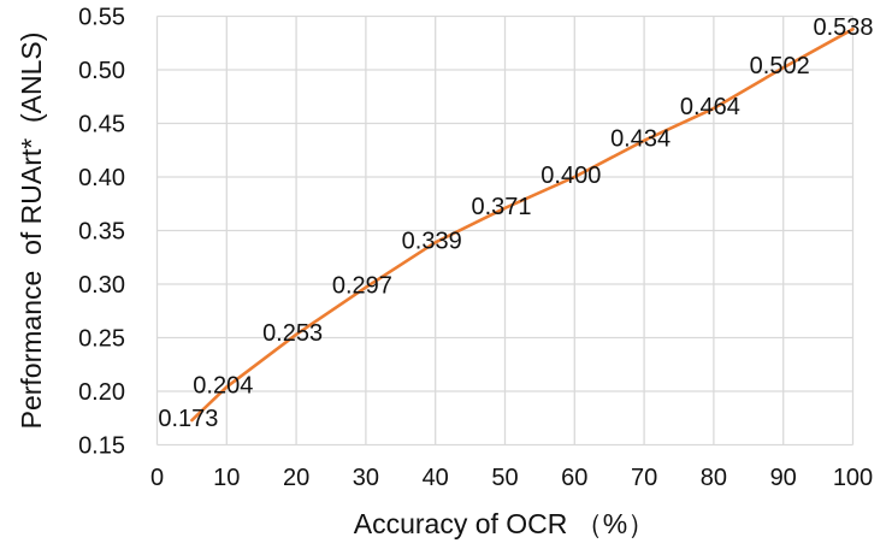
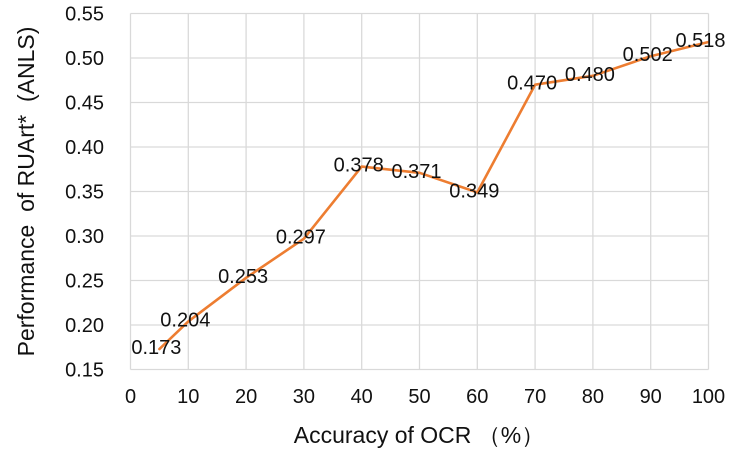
40: 0.339 -> 0.378
60: 0.400 -> 0.349
70: 0.434 -> 0.470
80: 0.464 -> 0.480
100: 0.538 -> 0.518
